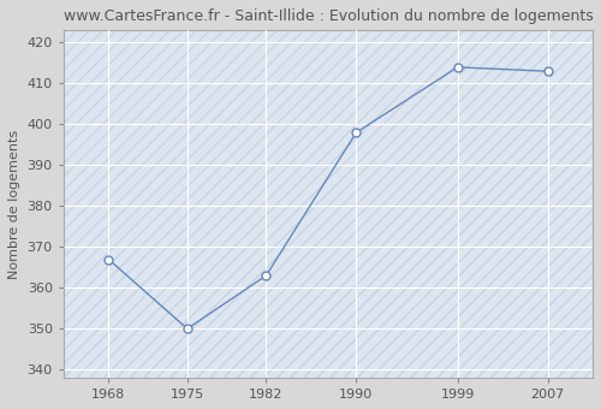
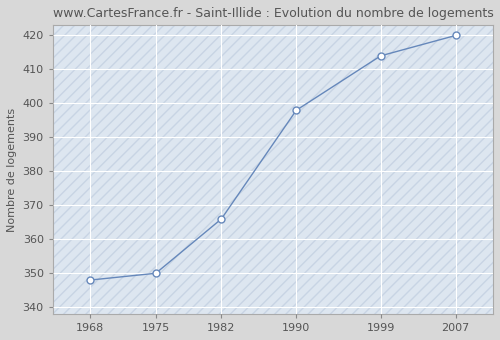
1968: 367 -> 348
1982: 363 -> 366
2007: 413 -> 420
